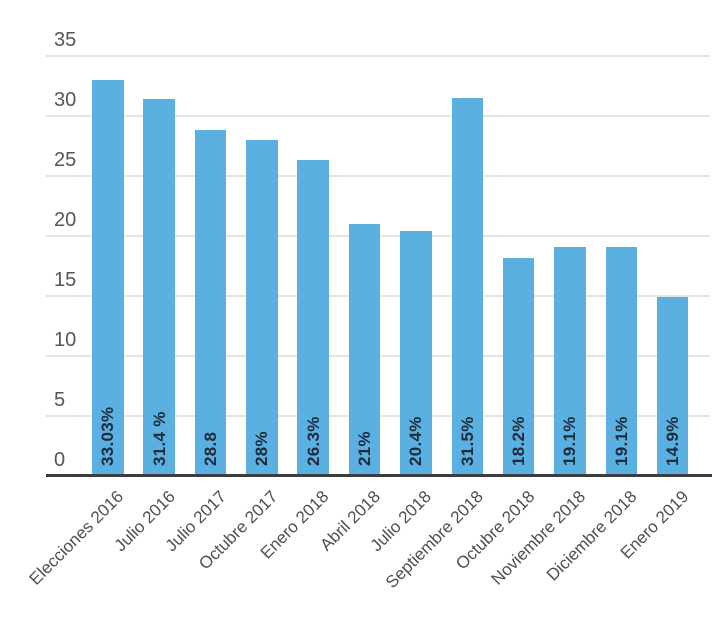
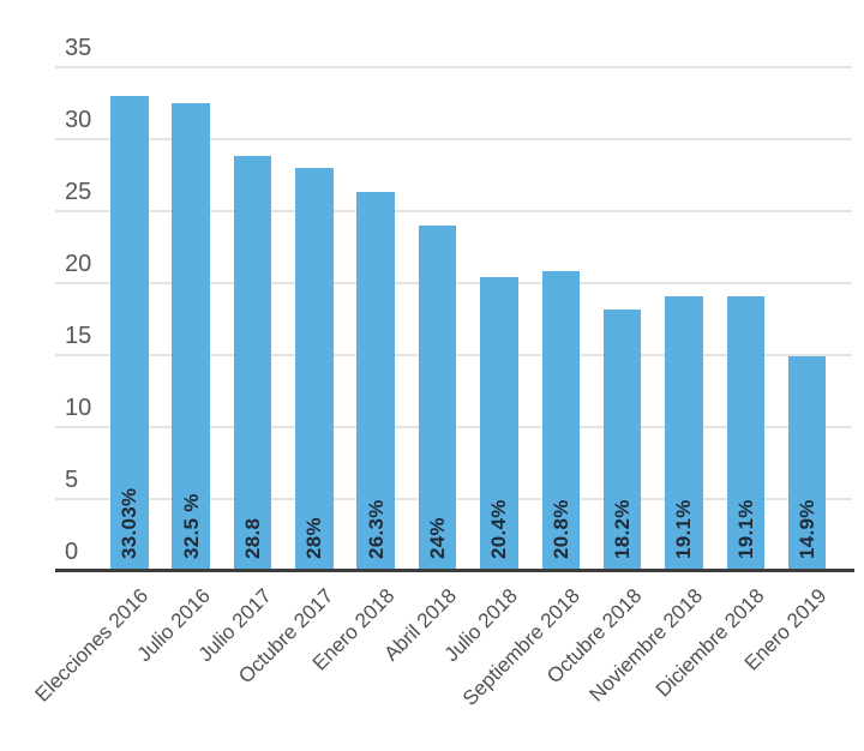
Julio 2016: 31.4 -> 32.5
Abril 2018: 21% -> 24%
Septiembre 2018: 31.5% -> 20.8%
